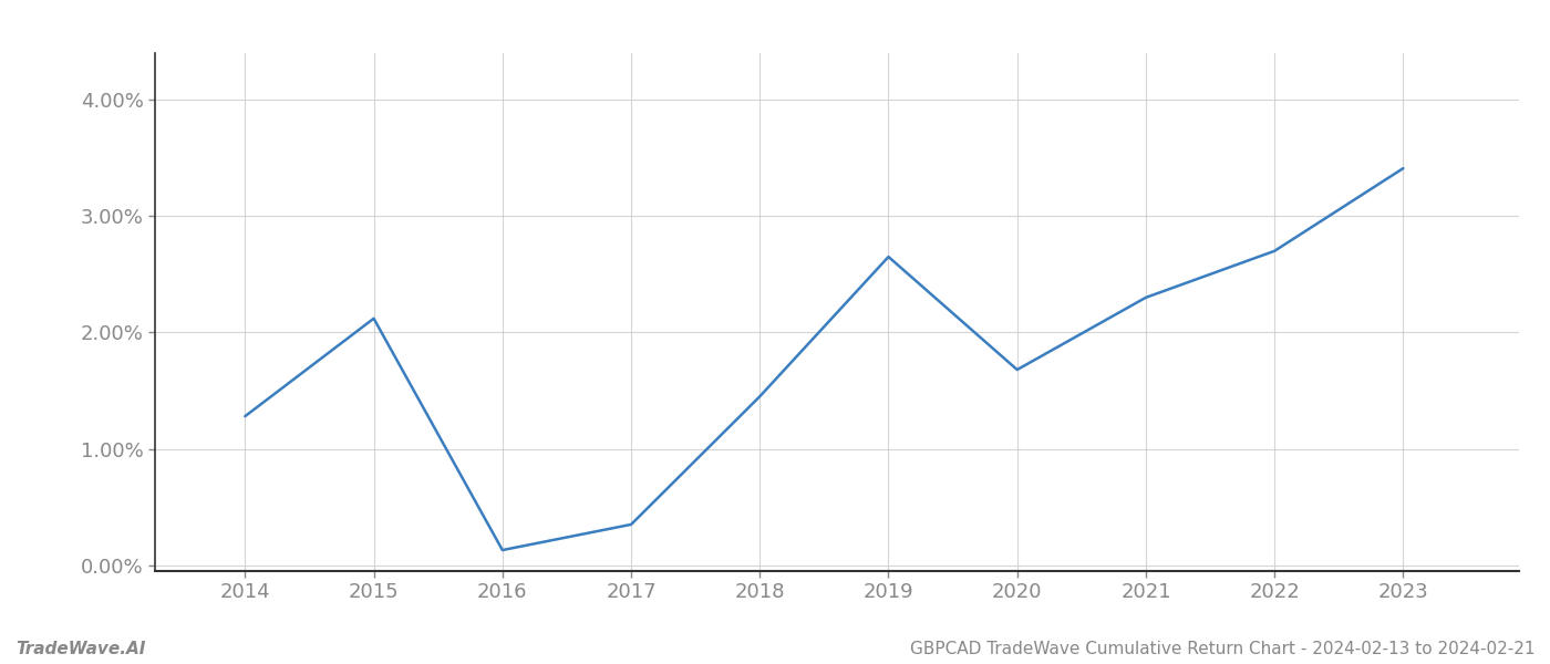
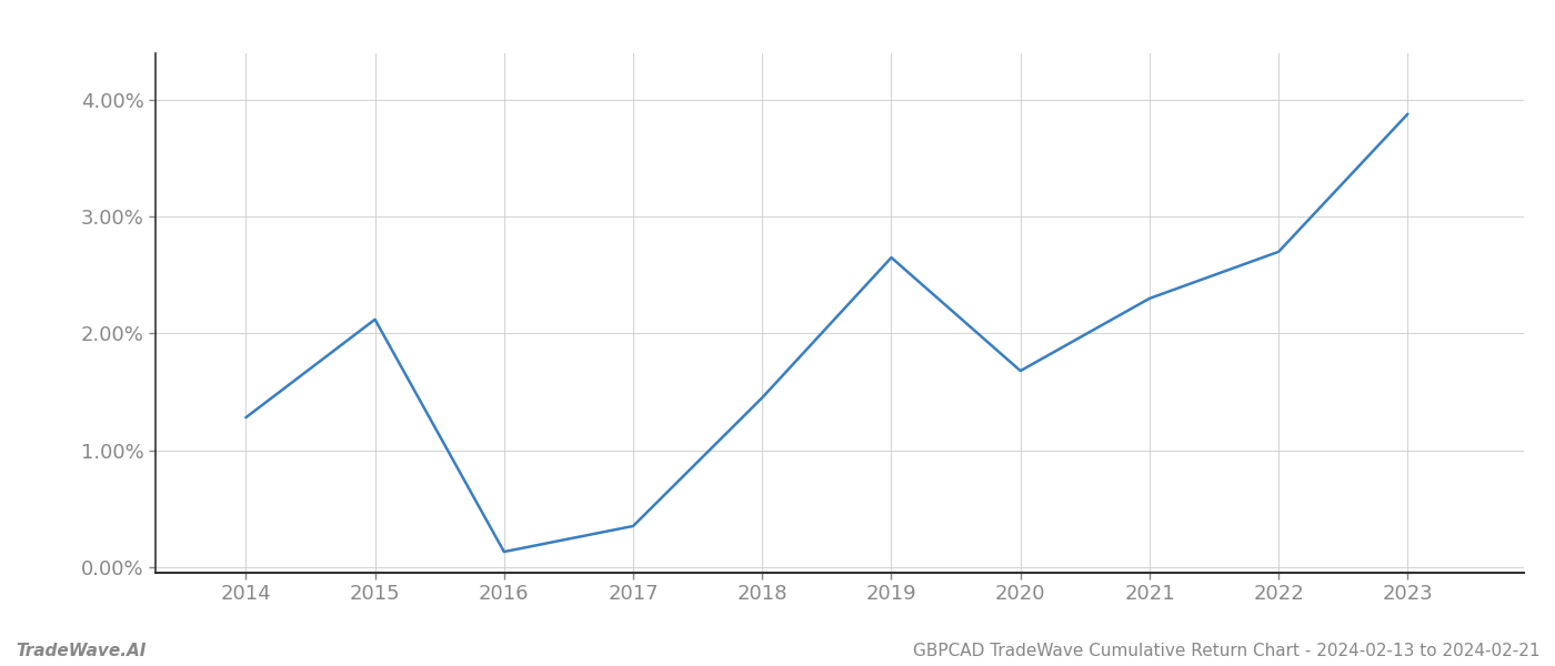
2023: 3.41% -> 3.88%
